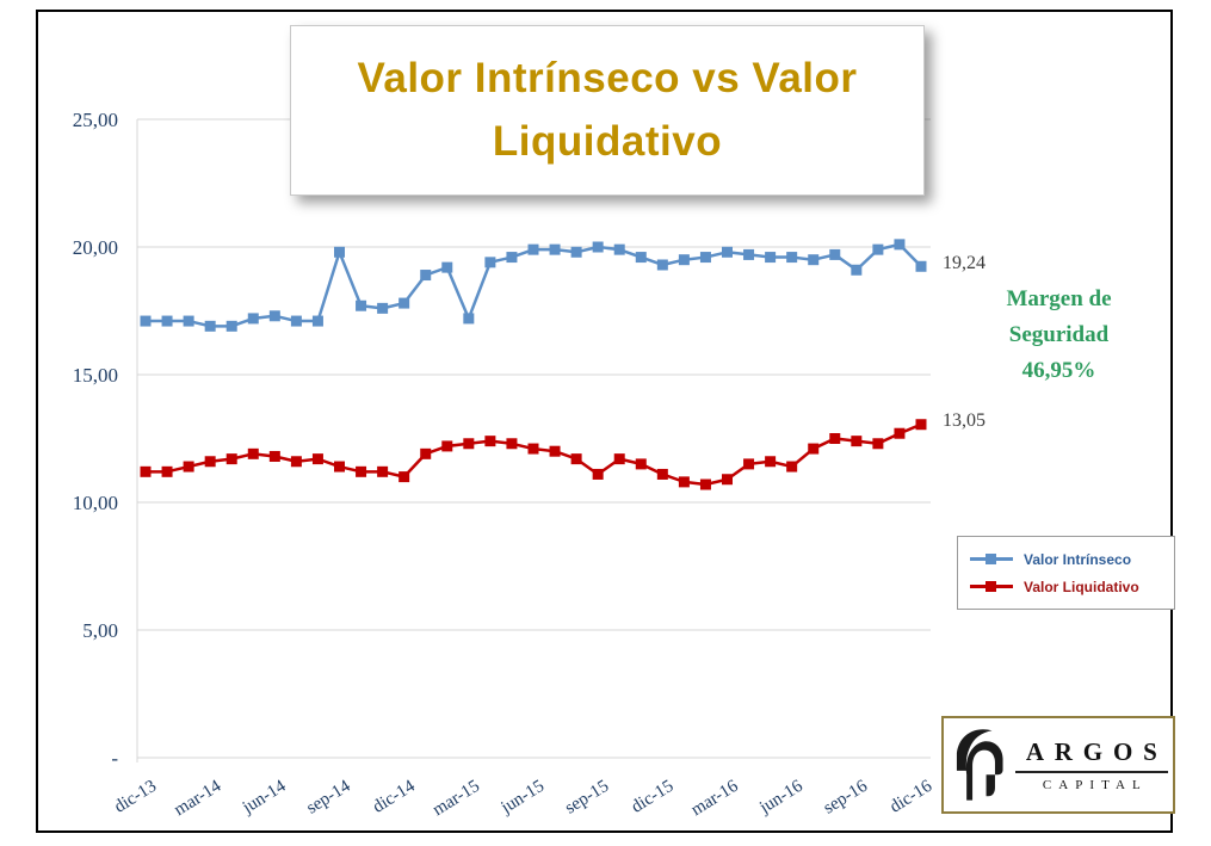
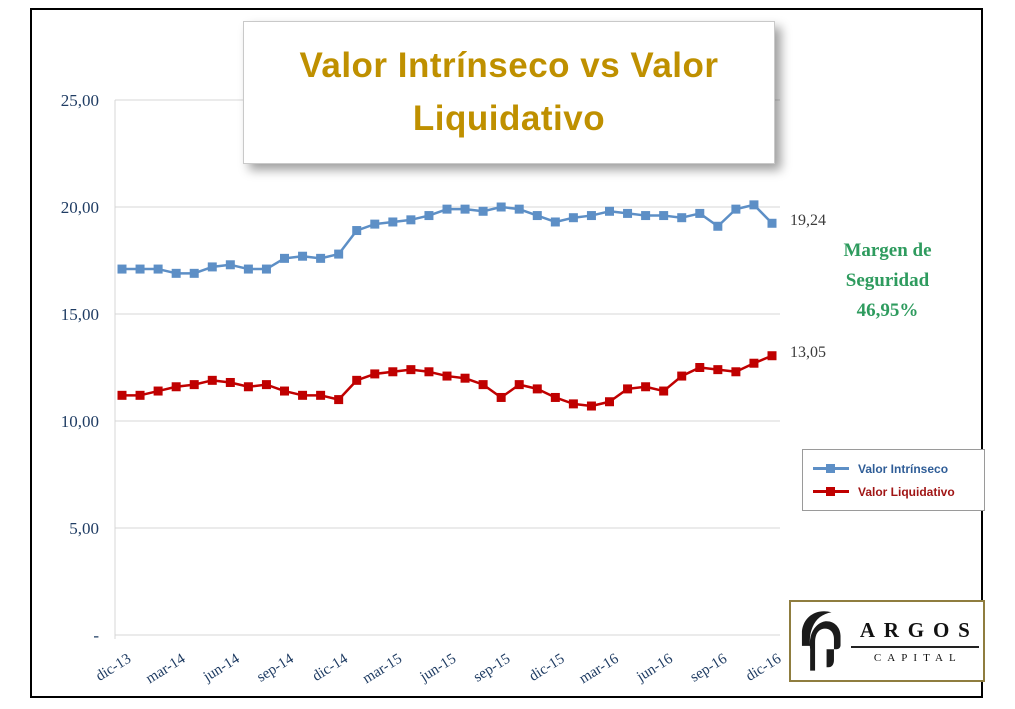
Valor Intrínseco/sep-14: 19,8 -> 17,6
Valor Intrínseco/mar-15: 17,2 -> 19,3
